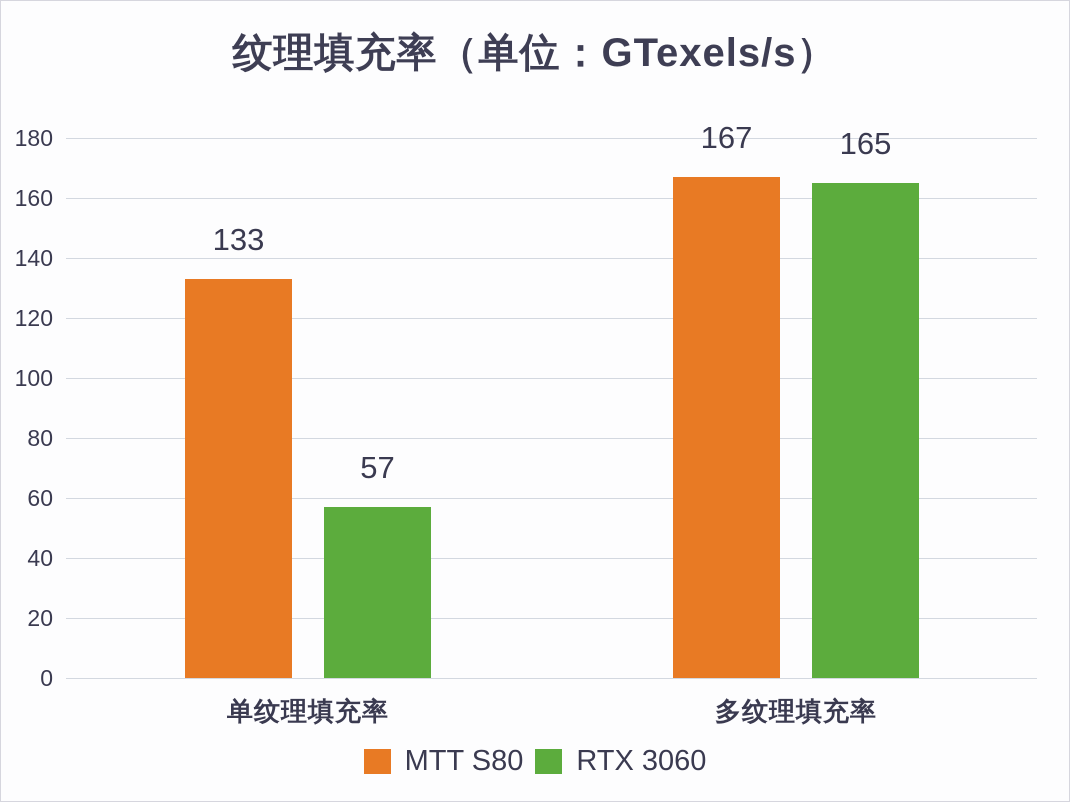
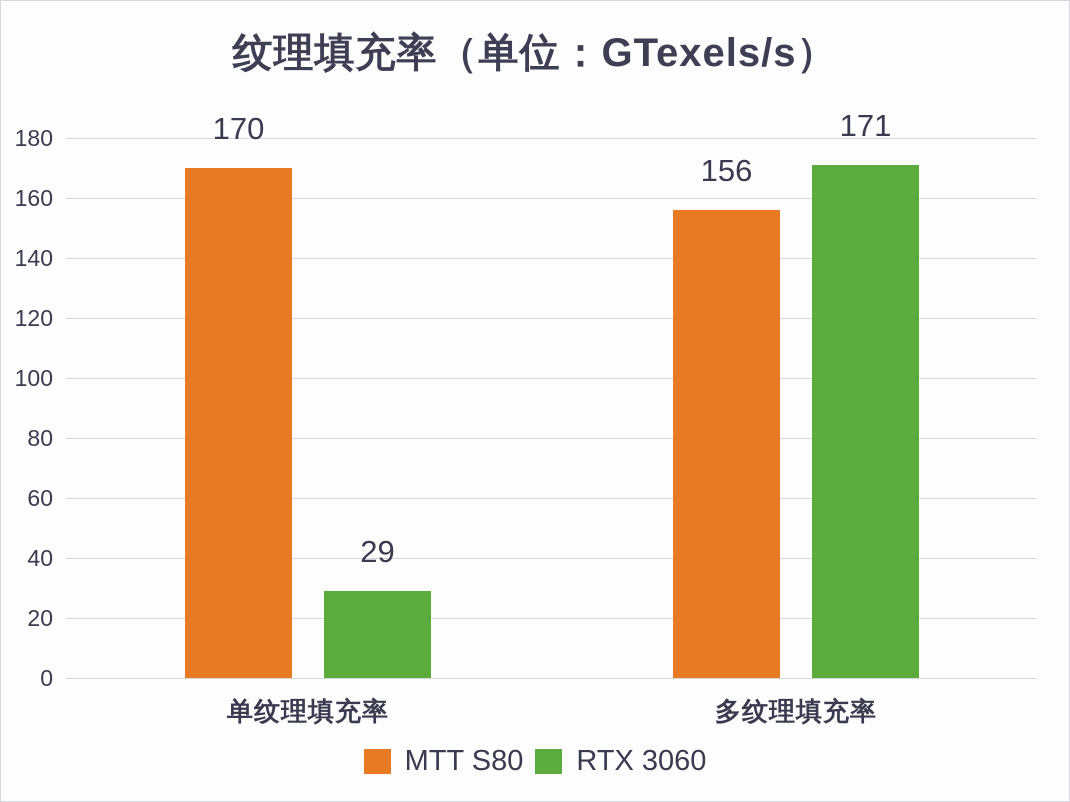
MTT S80/单纹理填充率: 133 -> 170
RTX 3060/单纹理填充率: 57 -> 29
MTT S80/多纹理填充率: 167 -> 156
RTX 3060/多纹理填充率: 165 -> 171
